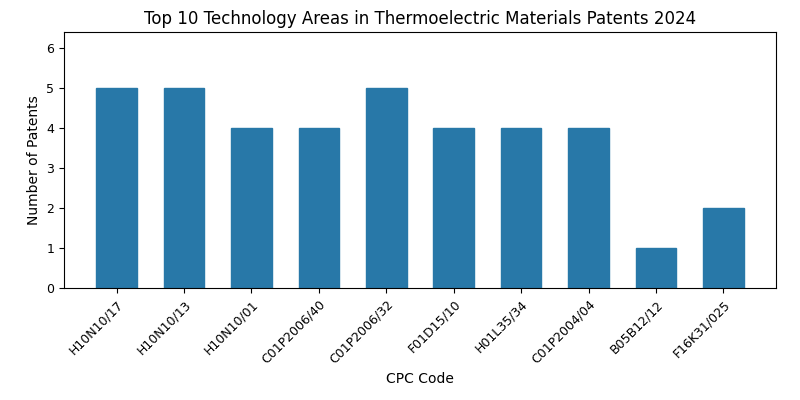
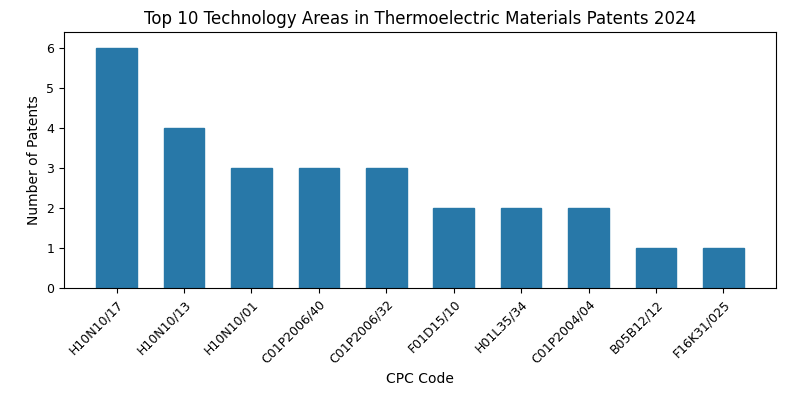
H10N10/17: 5 -> 6
H10N10/13: 5 -> 4
H10N10/01: 4 -> 3
C01P2006/40: 4 -> 3
C01P2006/32: 5 -> 3
F01D15/10: 4 -> 2
H01L35/34: 4 -> 2
C01P2004/04: 4 -> 2
F16K31/025: 2 -> 1
